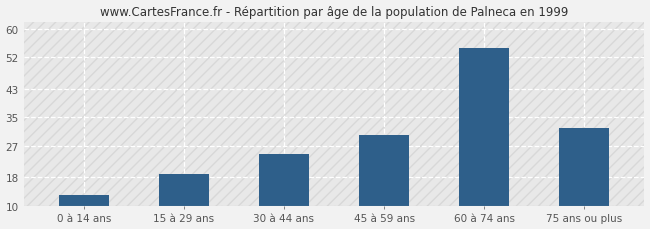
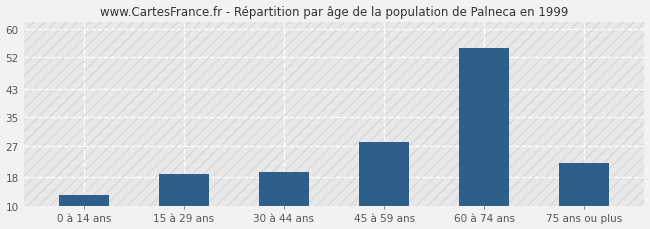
30 à 44 ans: 24.5 -> 19.5
45 à 59 ans: 30.0 -> 28.0
75 ans ou plus: 32.0 -> 22.0
